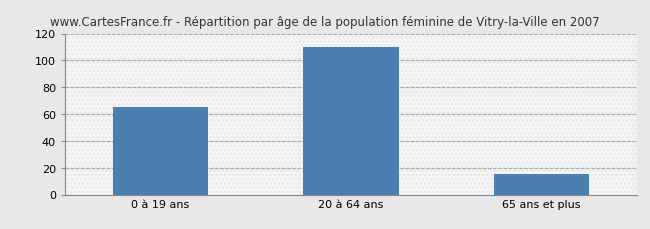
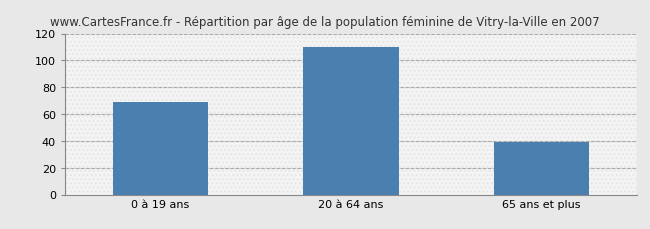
0 à 19 ans: 65 -> 69
65 ans et plus: 15 -> 39
